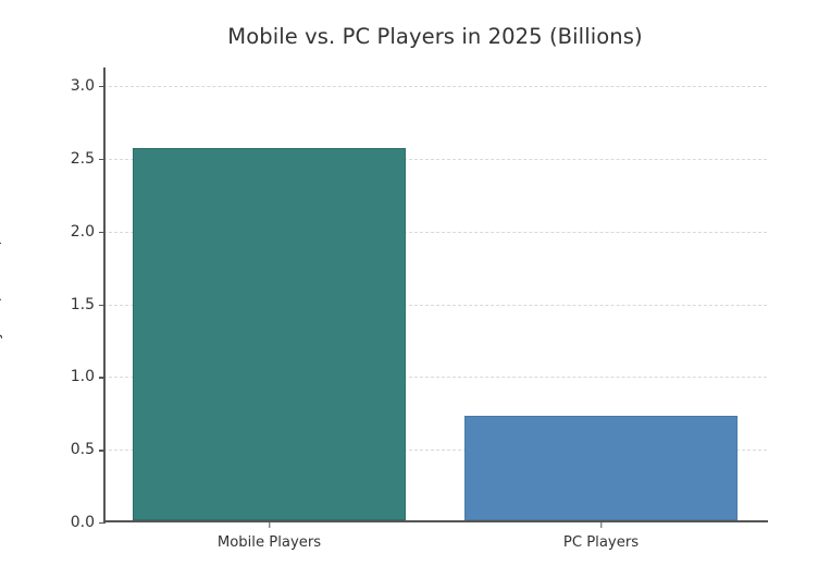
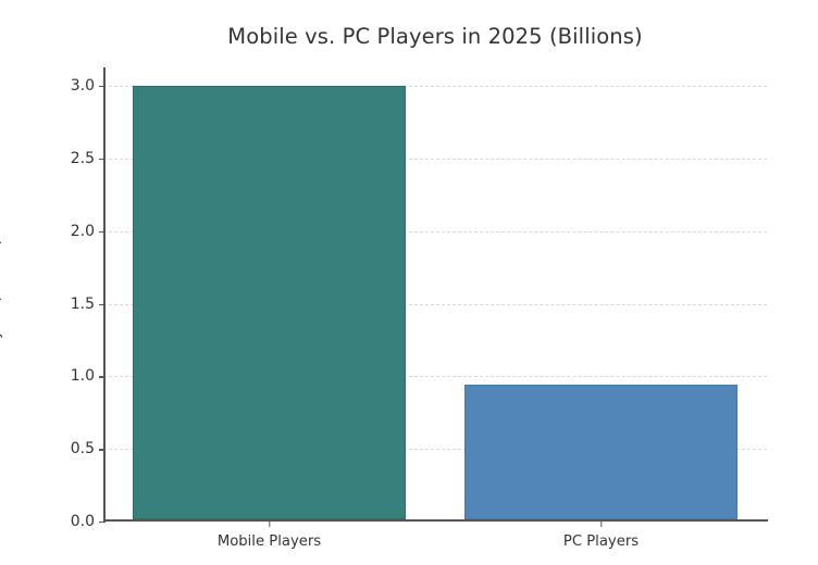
Mobile Players: 2.56 -> 2.99
PC Players: 0.72 -> 0.93
